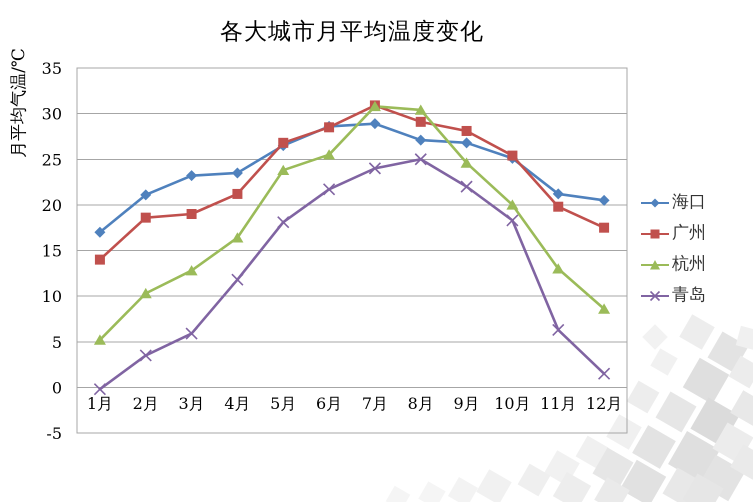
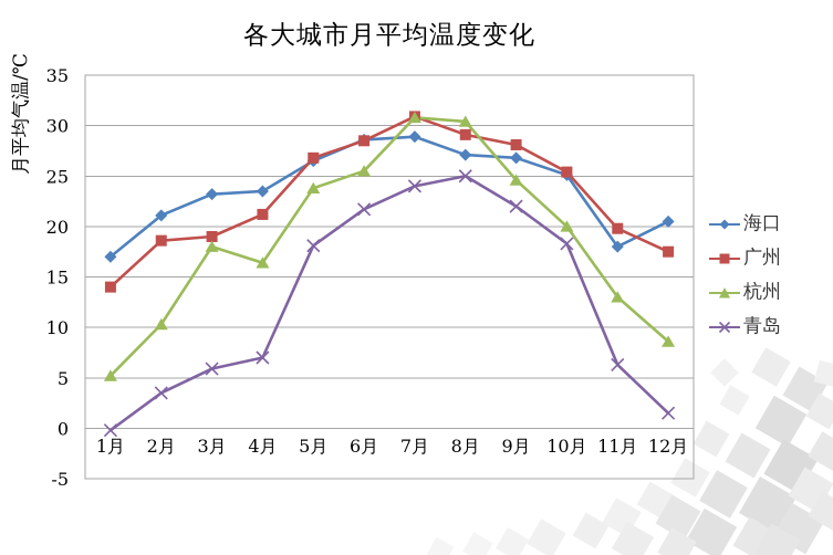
杭州/3月: 13 -> 18
青岛/4月: 12 -> 7
海口/11月: 21 -> 18
